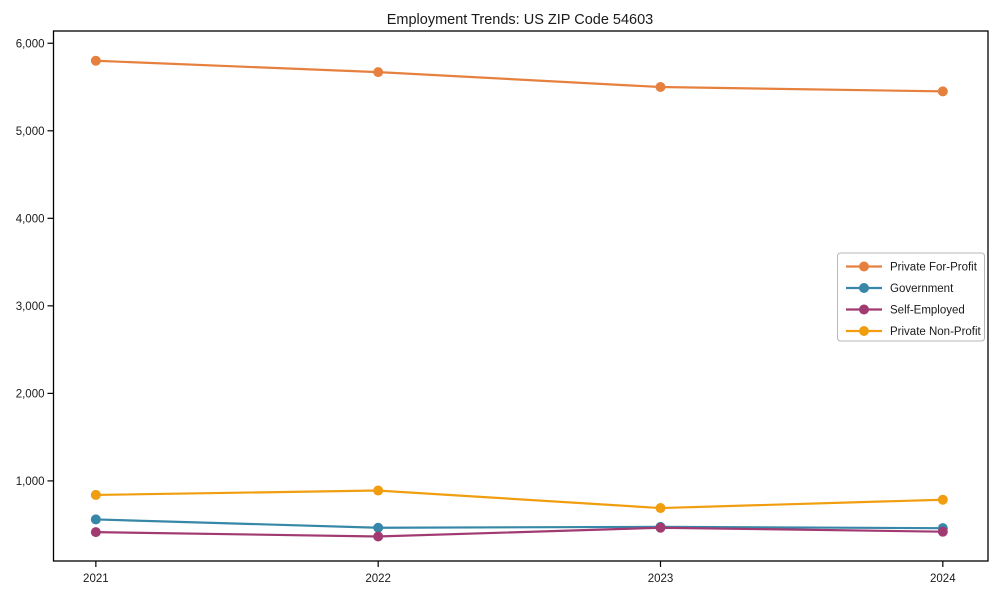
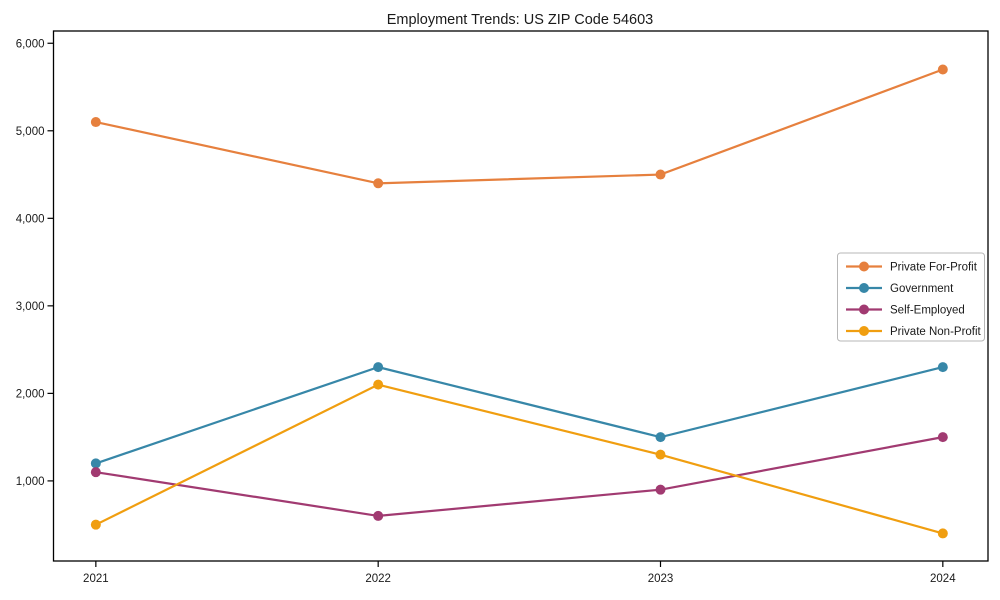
Private For-Profit/2021: 5800 -> 5100
Government/2021: 600 -> 1200
Self-Employed/2021: 400 -> 1100
Private Non-Profit/2021: 800 -> 500
Private For-Profit/2022: 5700 -> 4400
Government/2022: 500 -> 2300
Self-Employed/2022: 400 -> 600
Private Non-Profit/2022: 900 -> 2100
Private For-Profit/2023: 5500 -> 4500
Government/2023: 500 -> 1500
Self-Employed/2023: 500 -> 900
Private Non-Profit/2023: 700 -> 1300
Private For-Profit/2024: 5400 -> 5700
Government/2024: 500 -> 2300
Self-Employed/2024: 400 -> 1500
Private Non-Profit/2024: 800 -> 400
